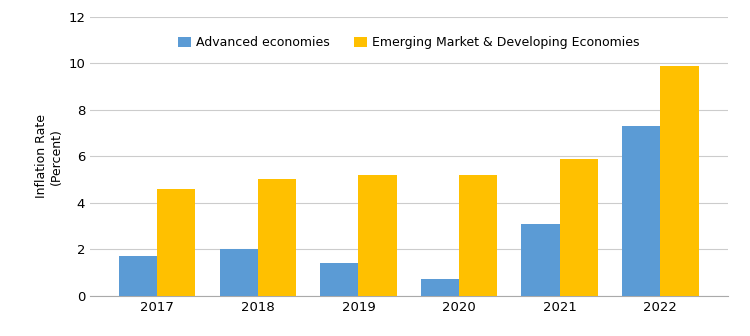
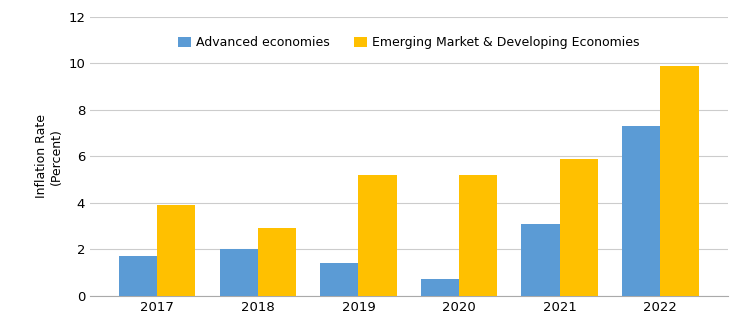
Emerging Market & Developing Economies/2017: 4.6 -> 3.9
Emerging Market & Developing Economies/2018: 5.0 -> 2.9
